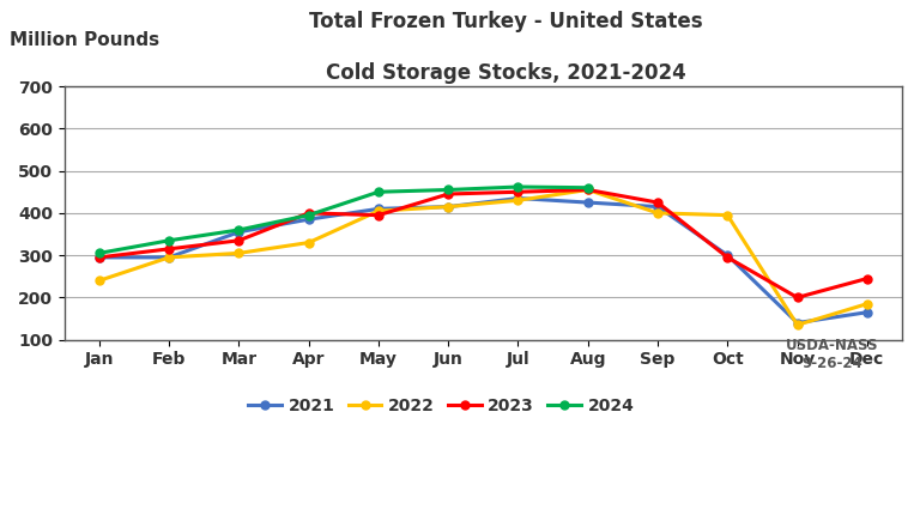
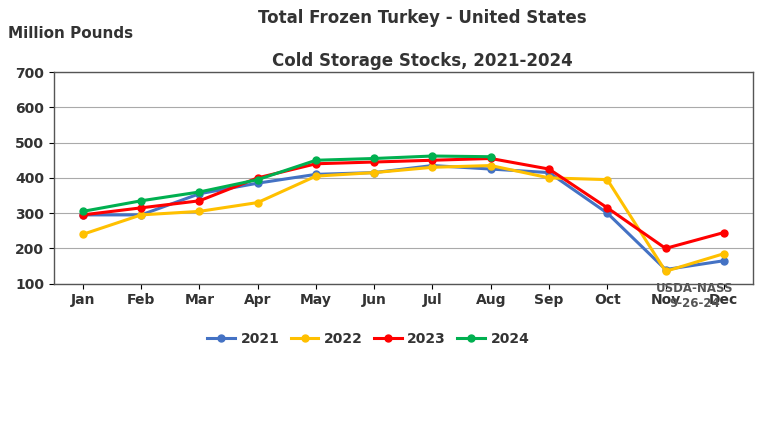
2023/May: 395 -> 440
2022/Aug: 455 -> 435
2023/Oct: 295 -> 315
